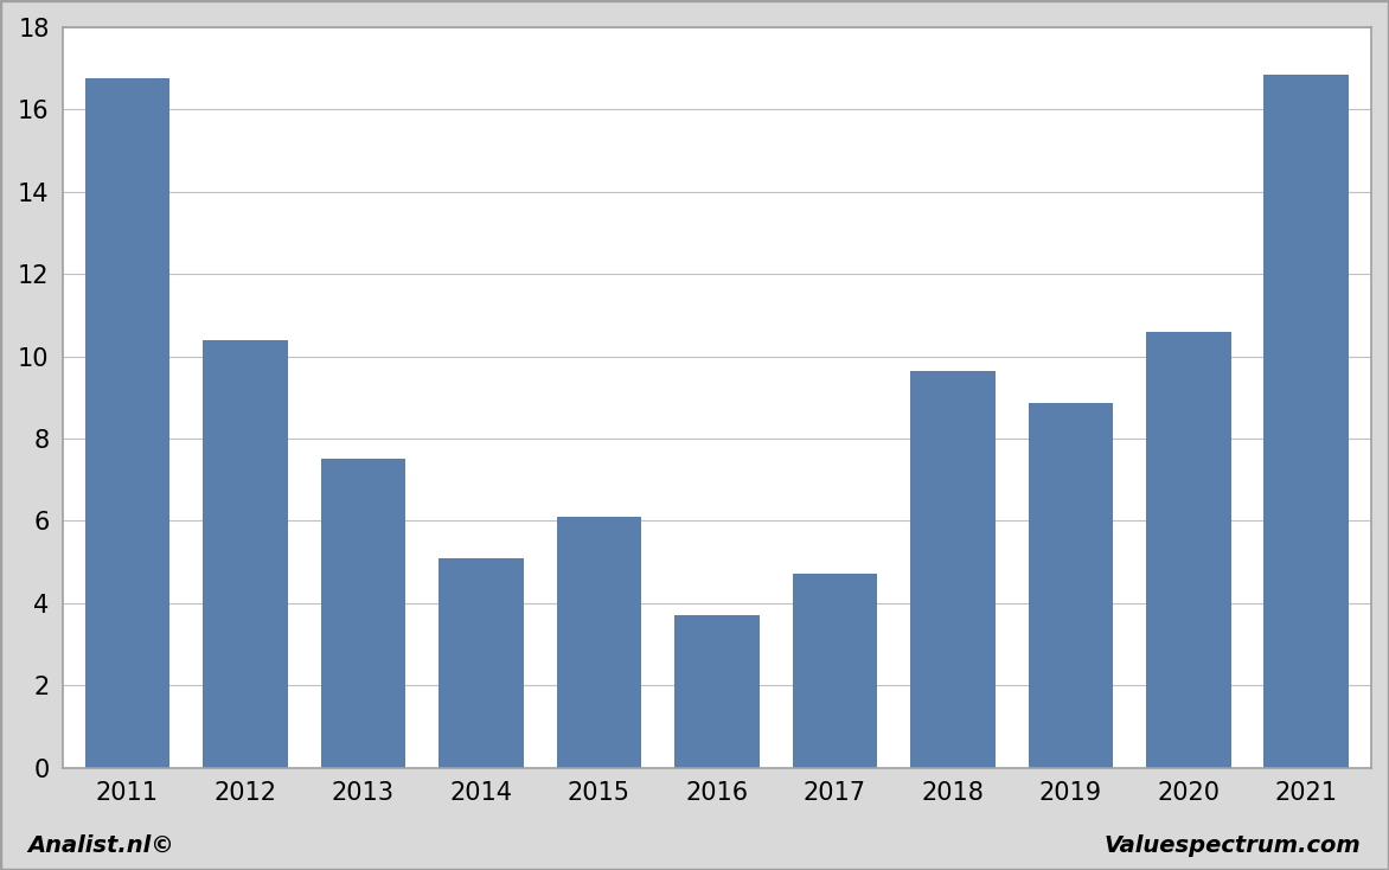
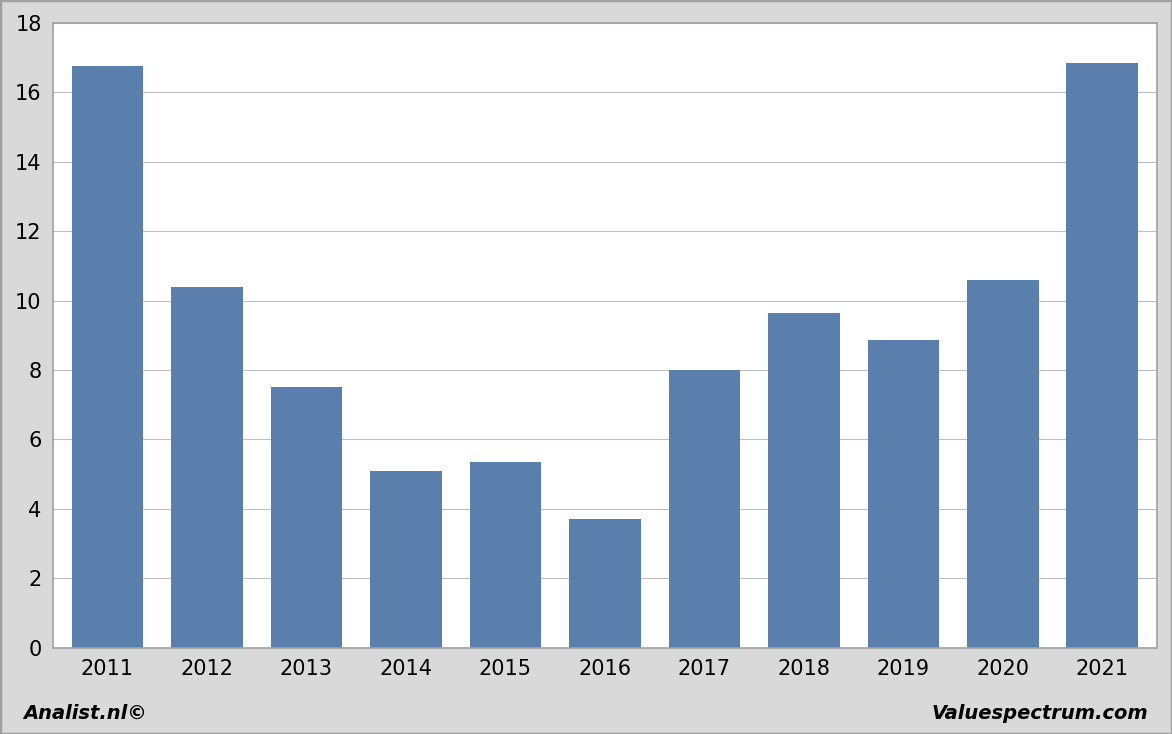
2015: 6.10 -> 5.35
2017: 4.70 -> 8.00
